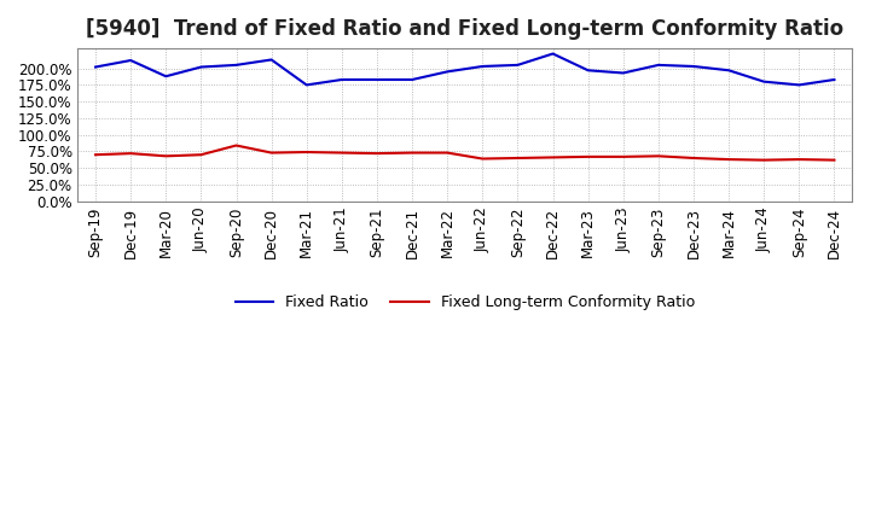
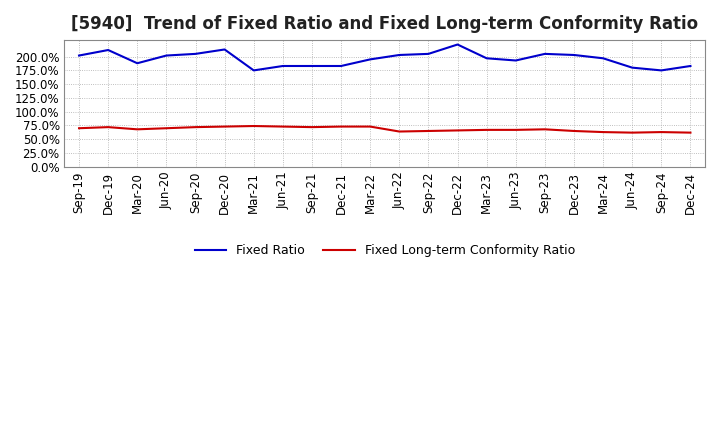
Fixed Long-term Conformity Ratio/Sep-20: 84% -> 72%
